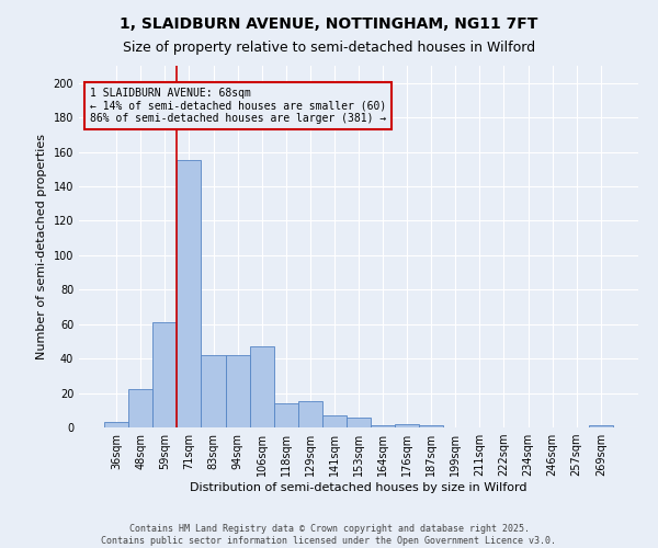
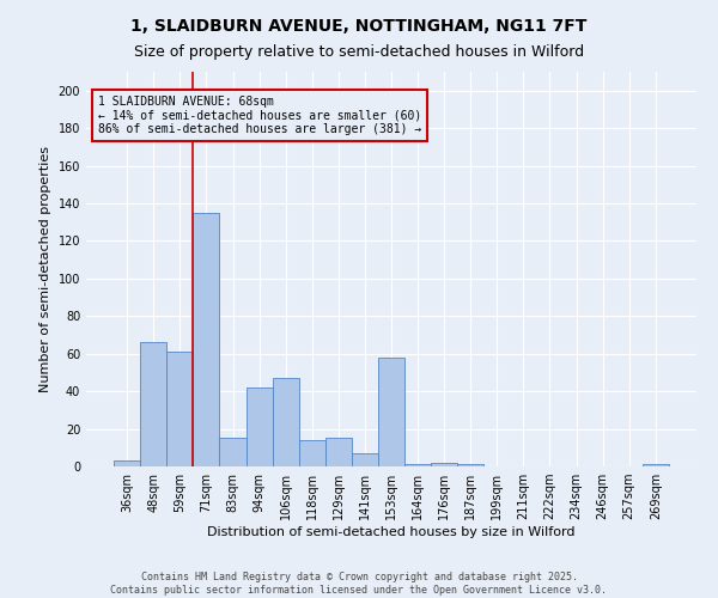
48sqm: 22 -> 66
71sqm: 155 -> 135
83sqm: 42 -> 15
153sqm: 6 -> 58
